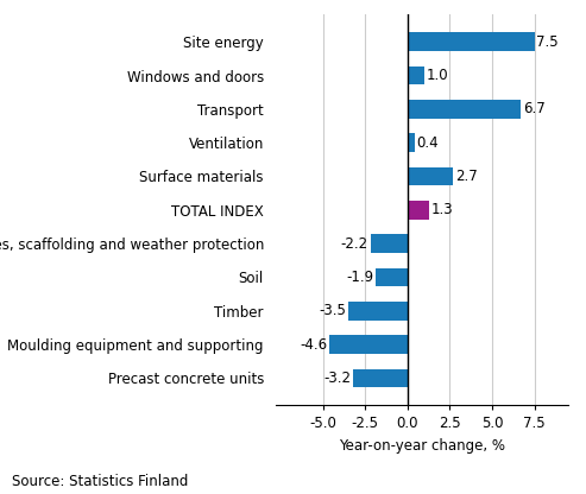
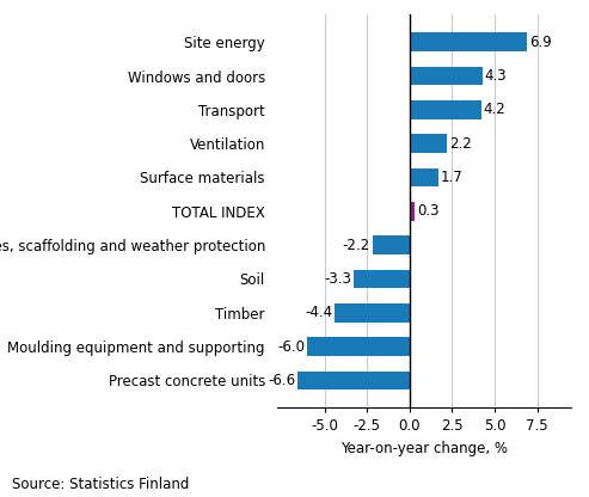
Site energy: 7.5 -> 6.9
Windows and doors: 1.0 -> 4.3
Transport: 6.7 -> 4.2
Ventilation: 0.4 -> 2.2
Surface materials: 2.7 -> 1.7
TOTAL INDEX: 1.3 -> 0.3
Soil: -1.9 -> -3.3
Timber: -3.5 -> -4.4
Moulding equipment and supporting: -4.6 -> -6.0
Precast concrete units: -3.2 -> -6.6
